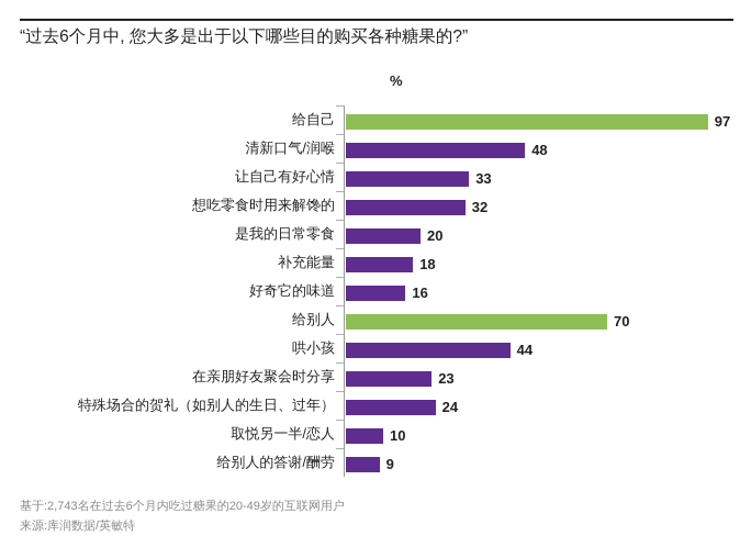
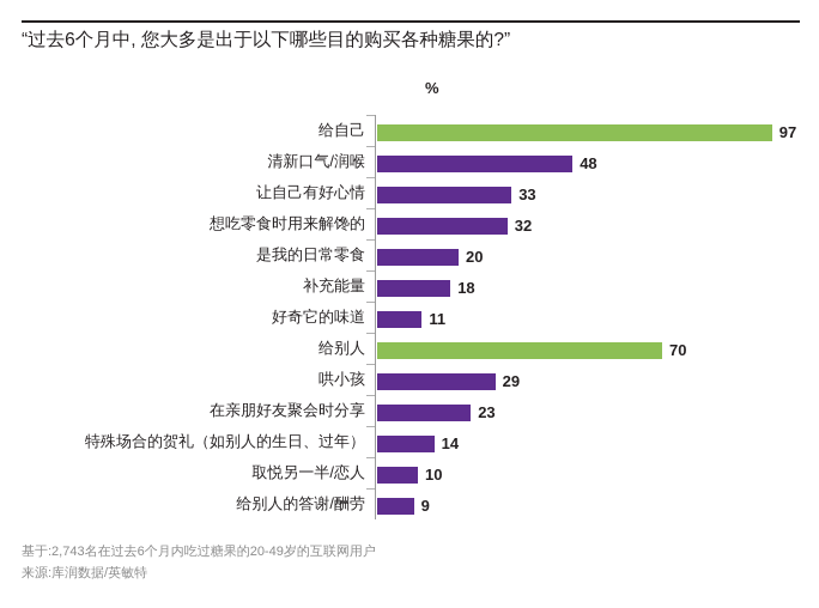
好奇它的味道: 16 -> 11
哄小孩: 44 -> 29
特殊场合的贺礼（如别人的生日、过年）: 24 -> 14
